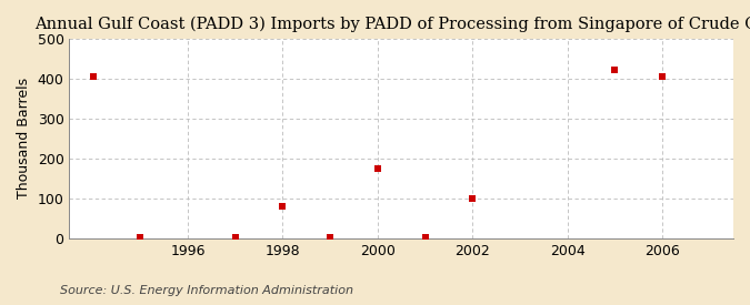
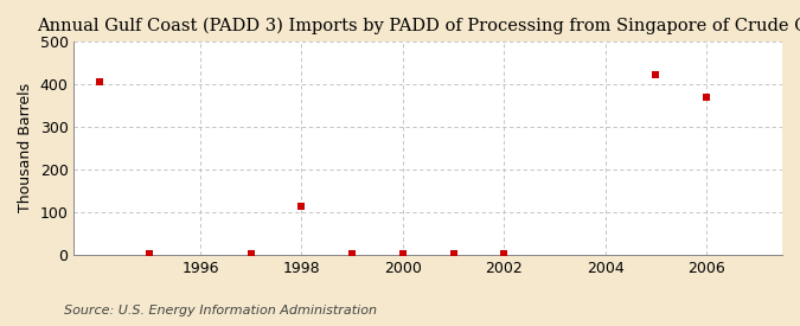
1998: 80 -> 113
2000: 175 -> 2
2002: 100 -> 2
2006: 405 -> 368
